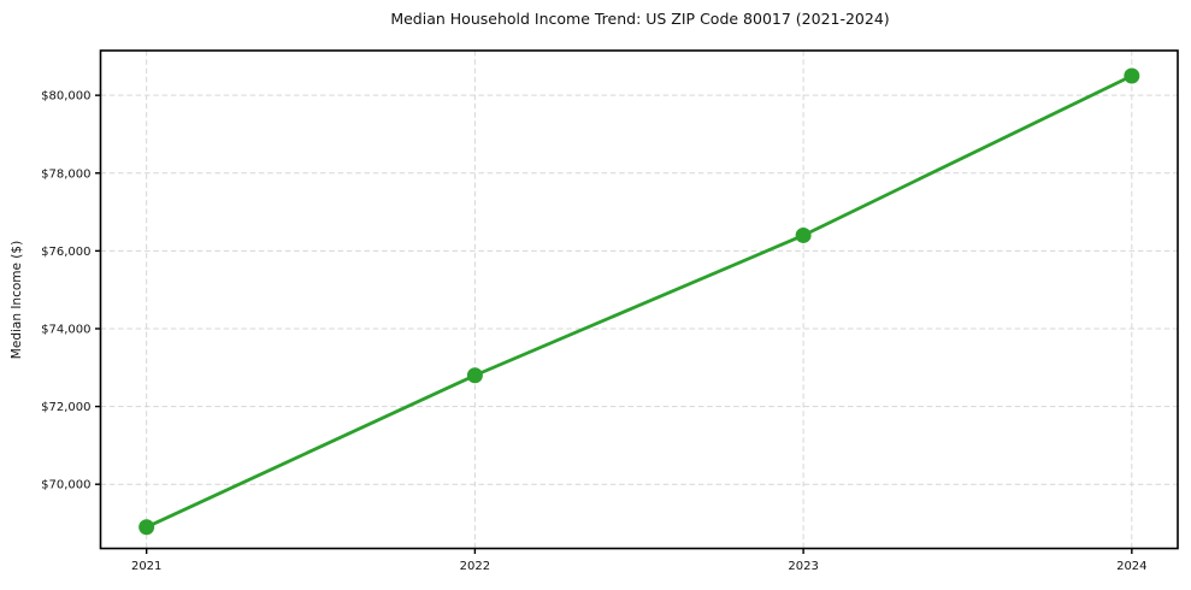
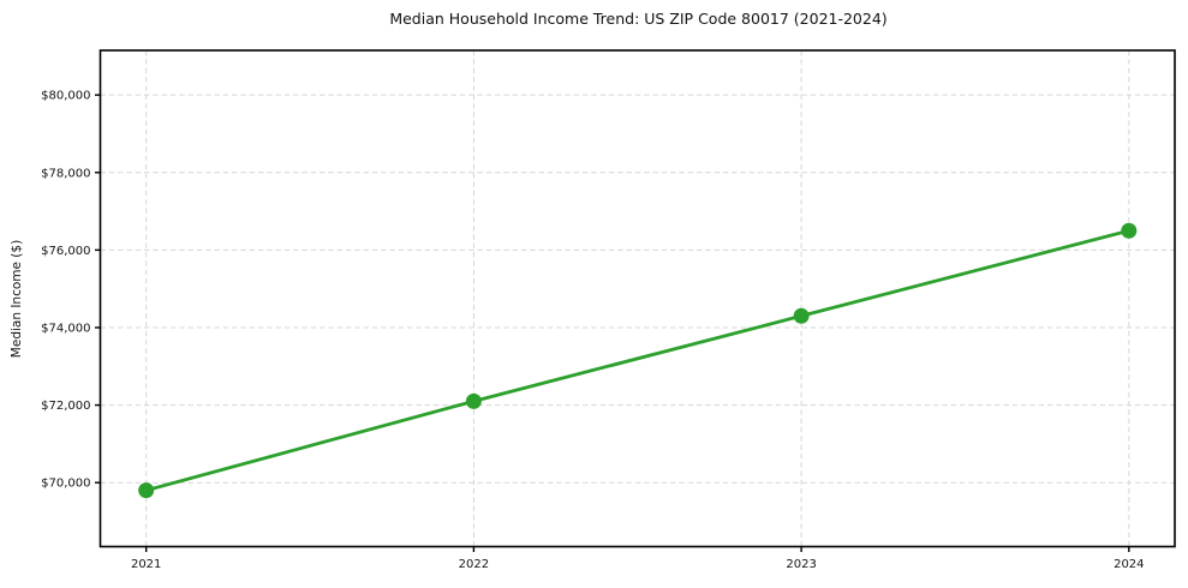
2021: $68900 -> $69800
2022: $72800 -> $72100
2023: $76400 -> $74300
2024: $80500 -> $76500
